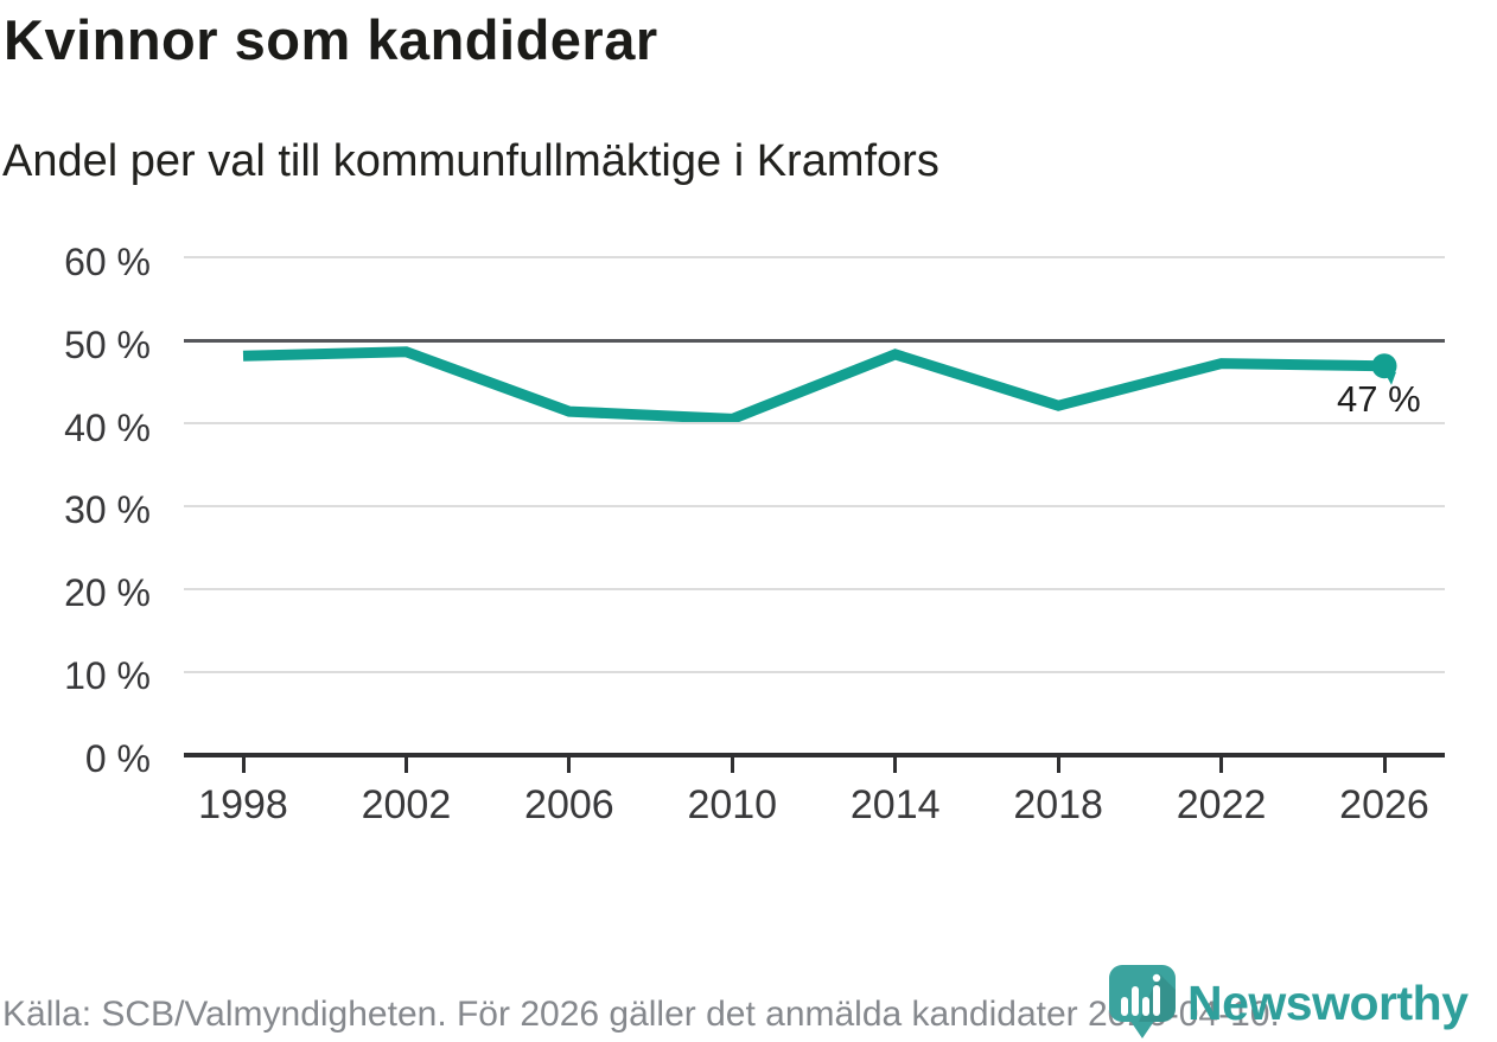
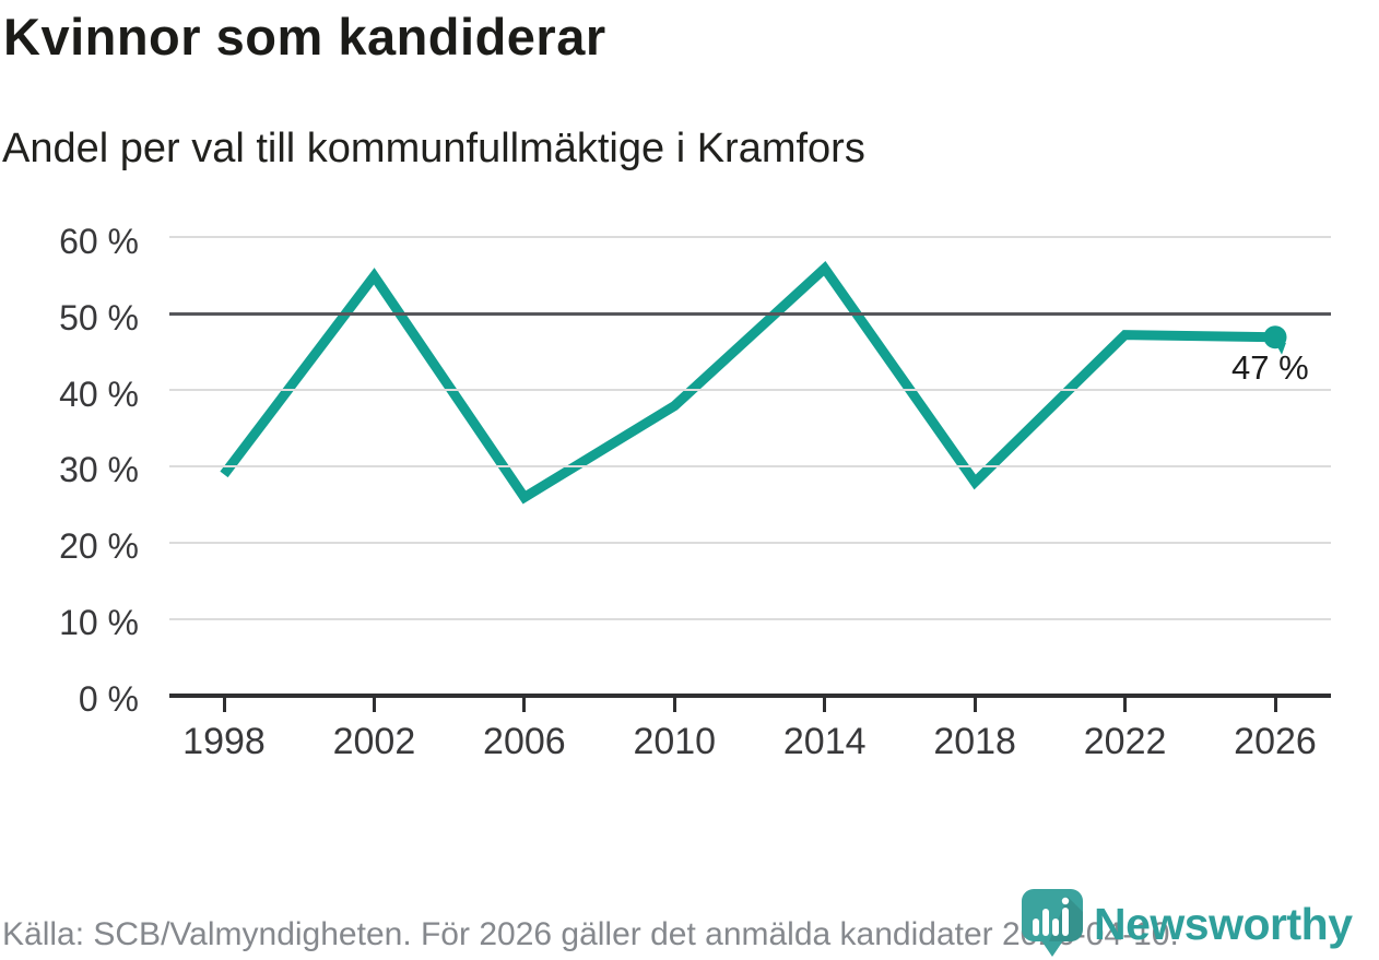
1998: 48% -> 29%
2002: 49% -> 55%
2006: 42% -> 26%
2010: 41% -> 38%
2014: 48% -> 56%
2018: 42% -> 28%
